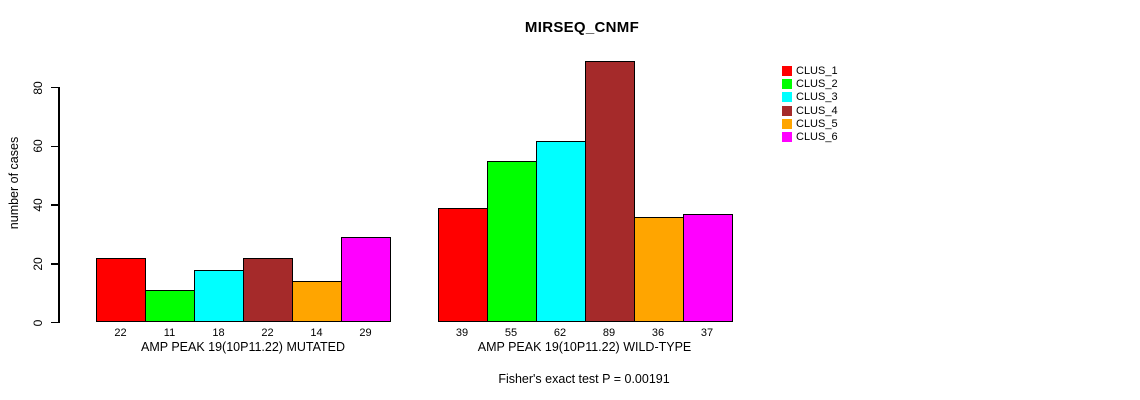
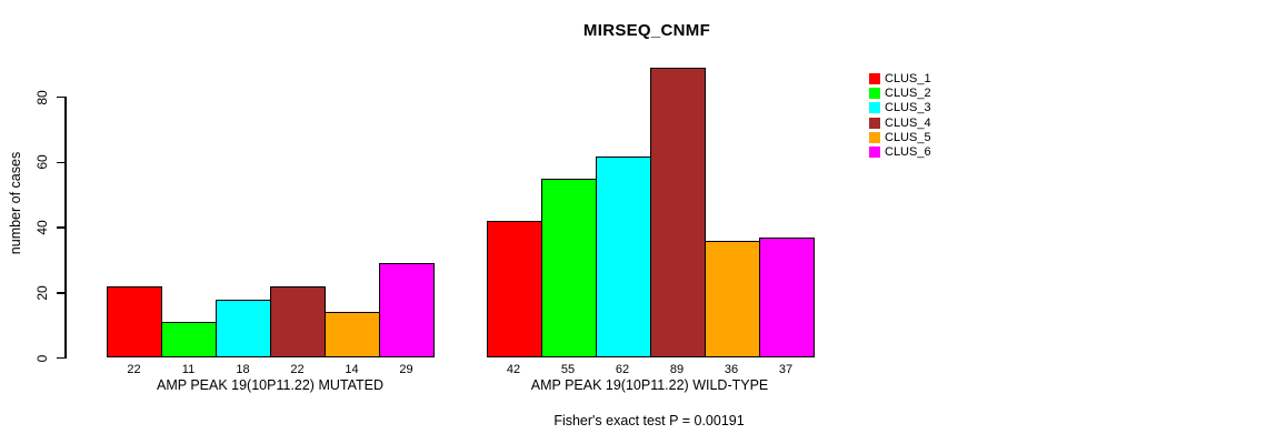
CLUS_1/AMP PEAK 19(10P11.22) WILD-TYPE: 39 -> 42
